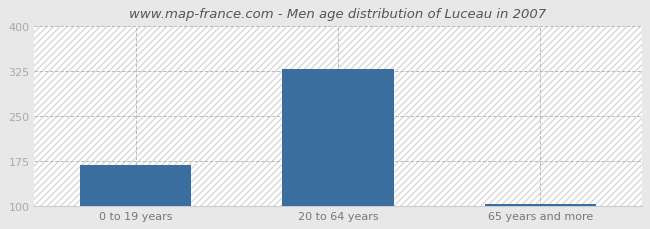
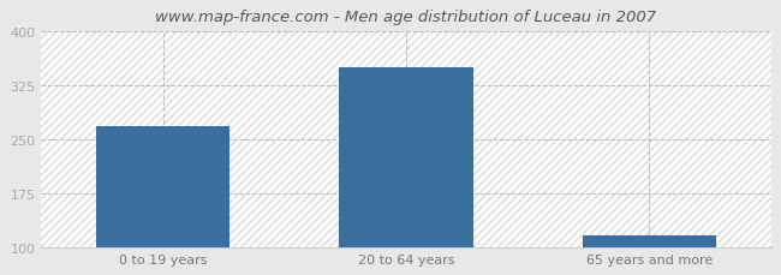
0 to 19 years: 168 -> 268
20 to 64 years: 328 -> 350
65 years and more: 103 -> 116
